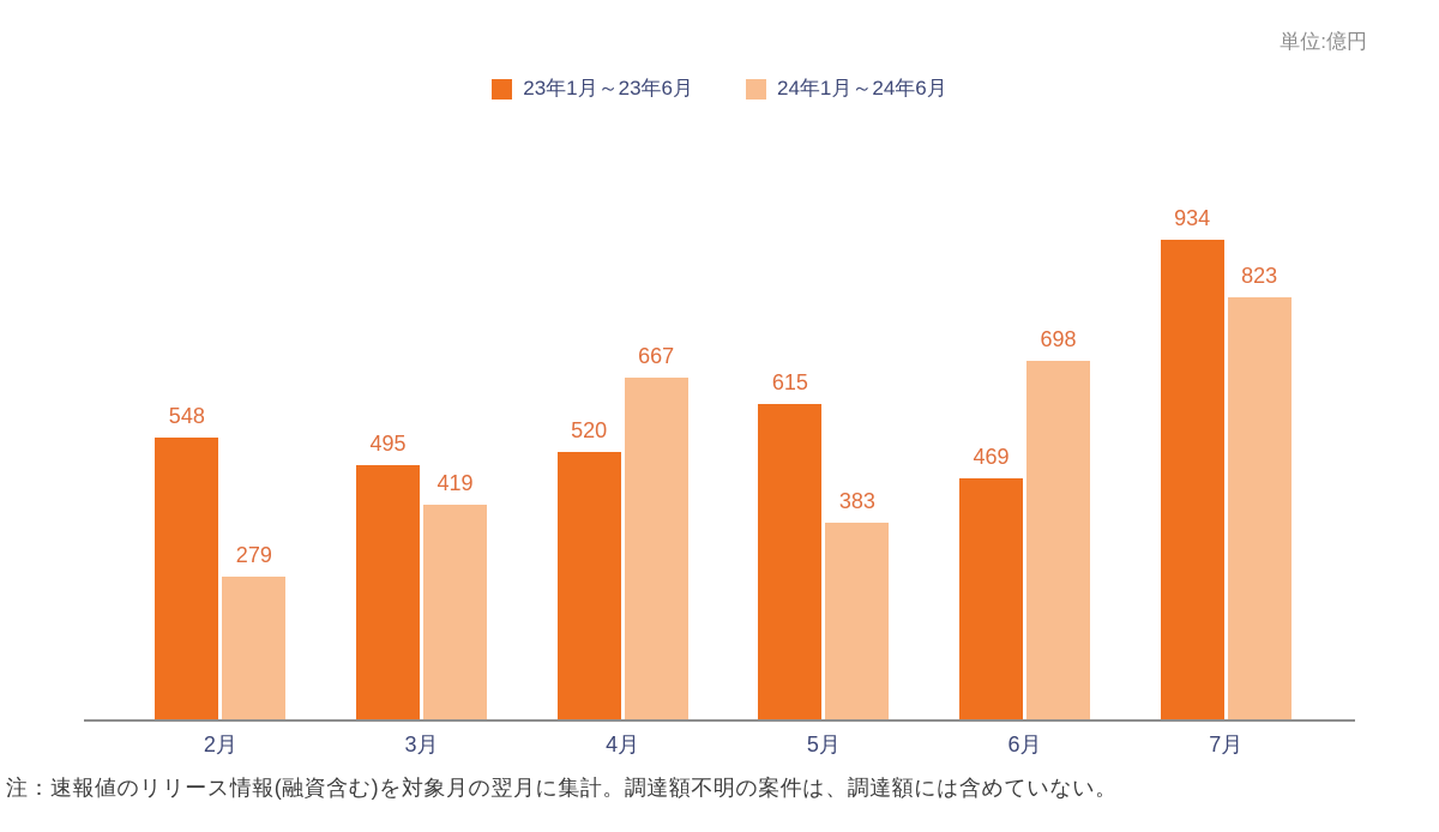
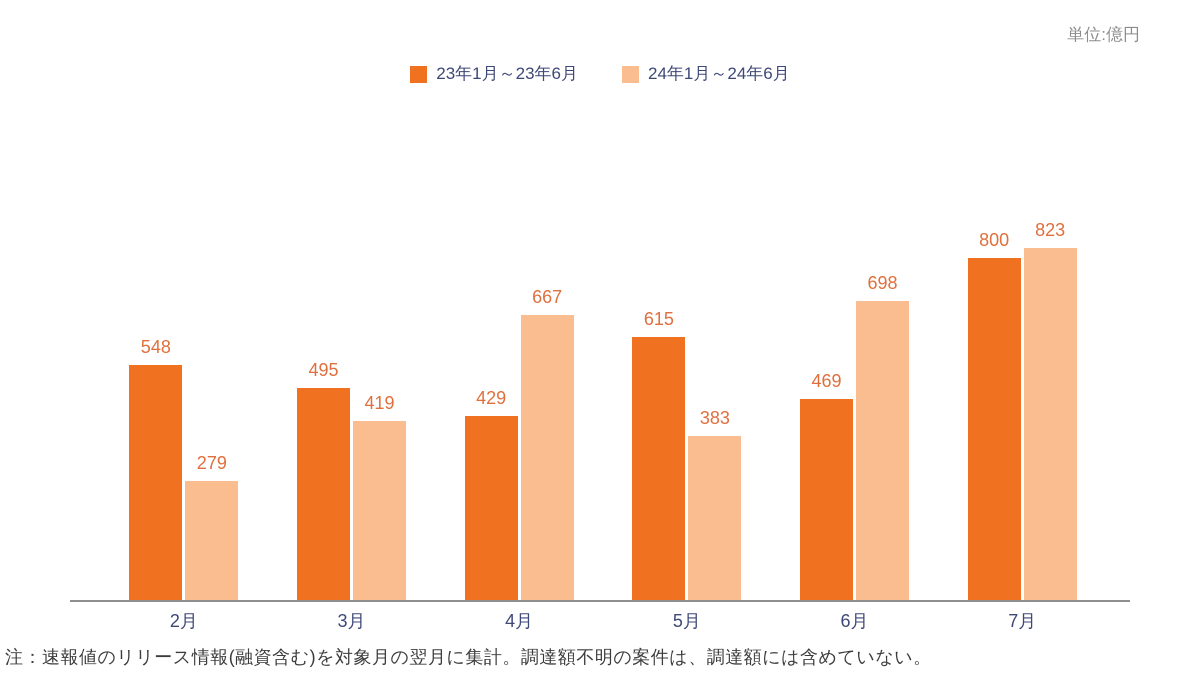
23年1月～23年6月/4月: 520 -> 429
23年1月～23年6月/7月: 934 -> 800
